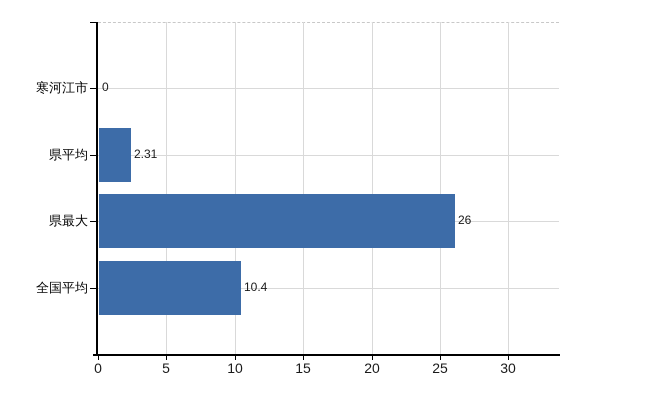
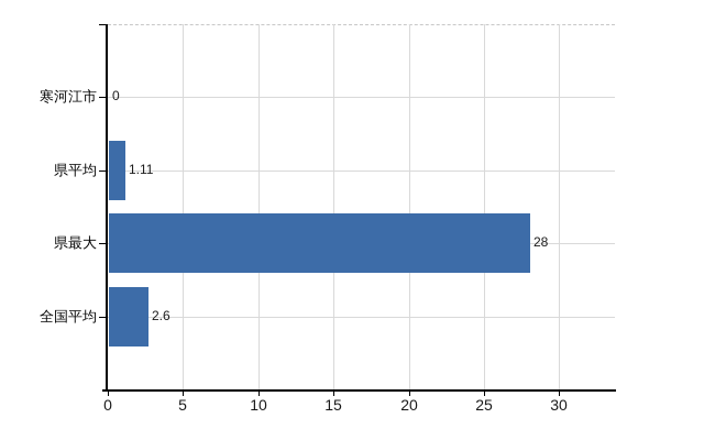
県平均: 2.31 -> 1.11
県最大: 26 -> 28
全国平均: 10.4 -> 2.6
